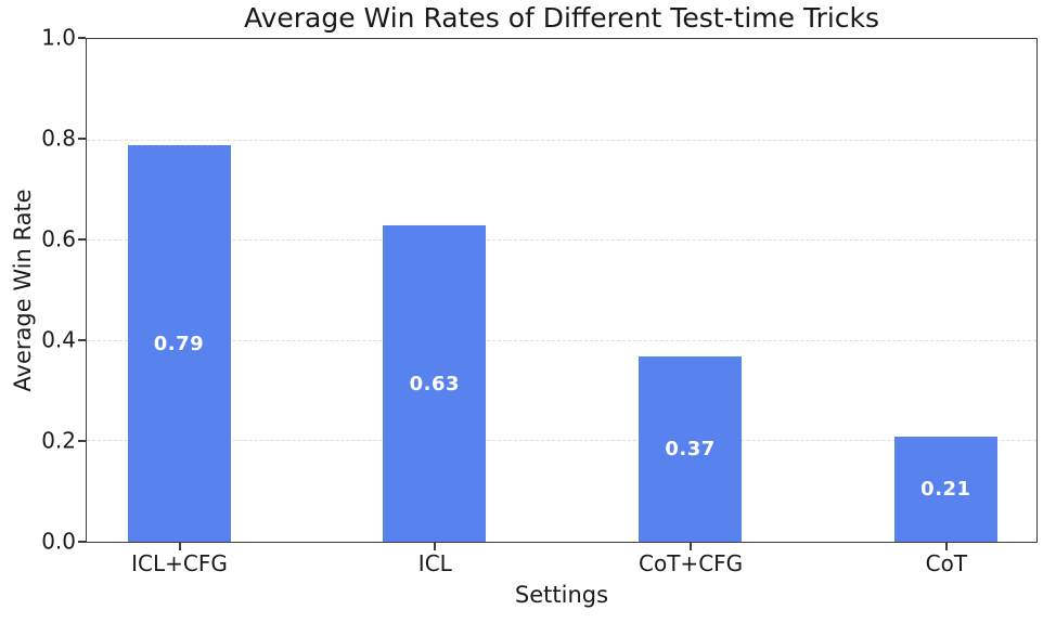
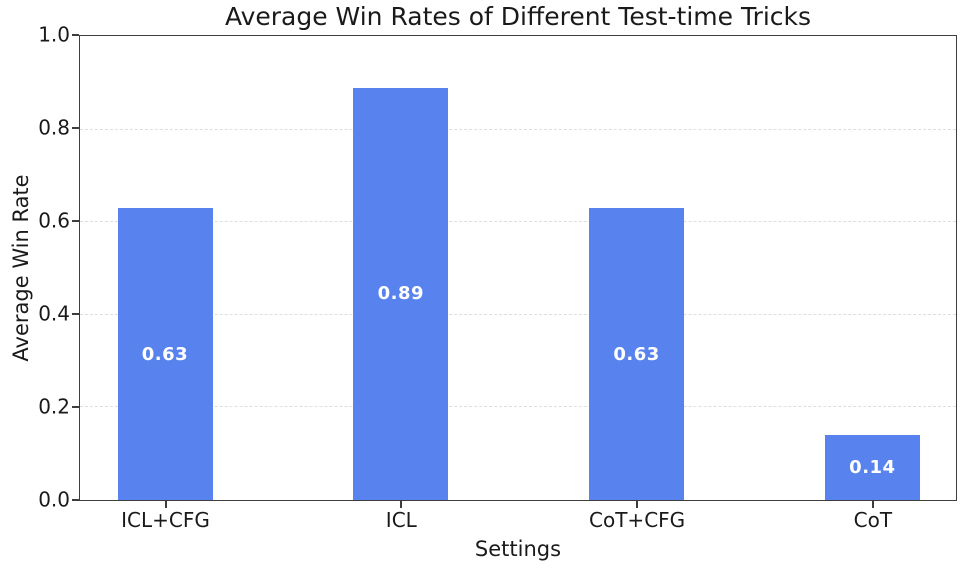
ICL+CFG: 0.79 -> 0.63
ICL: 0.63 -> 0.89
CoT+CFG: 0.37 -> 0.63
CoT: 0.21 -> 0.14
